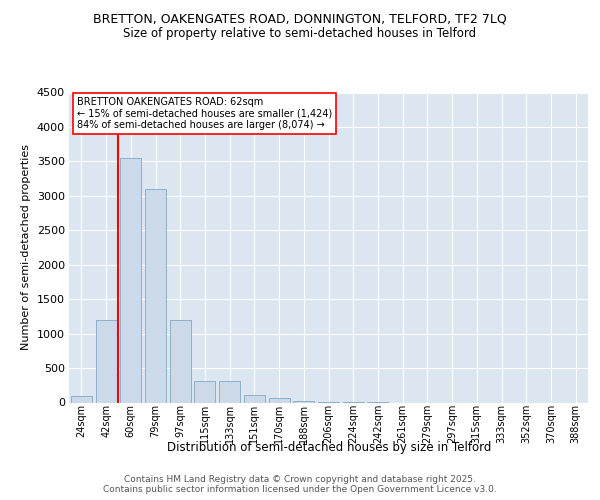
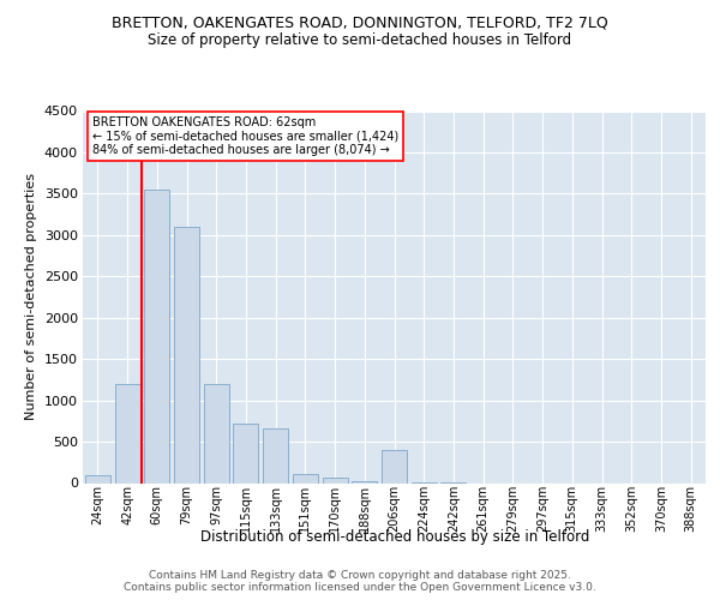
115sqm: 310 -> 720
133sqm: 310 -> 660
206sqm: 0 -> 400
